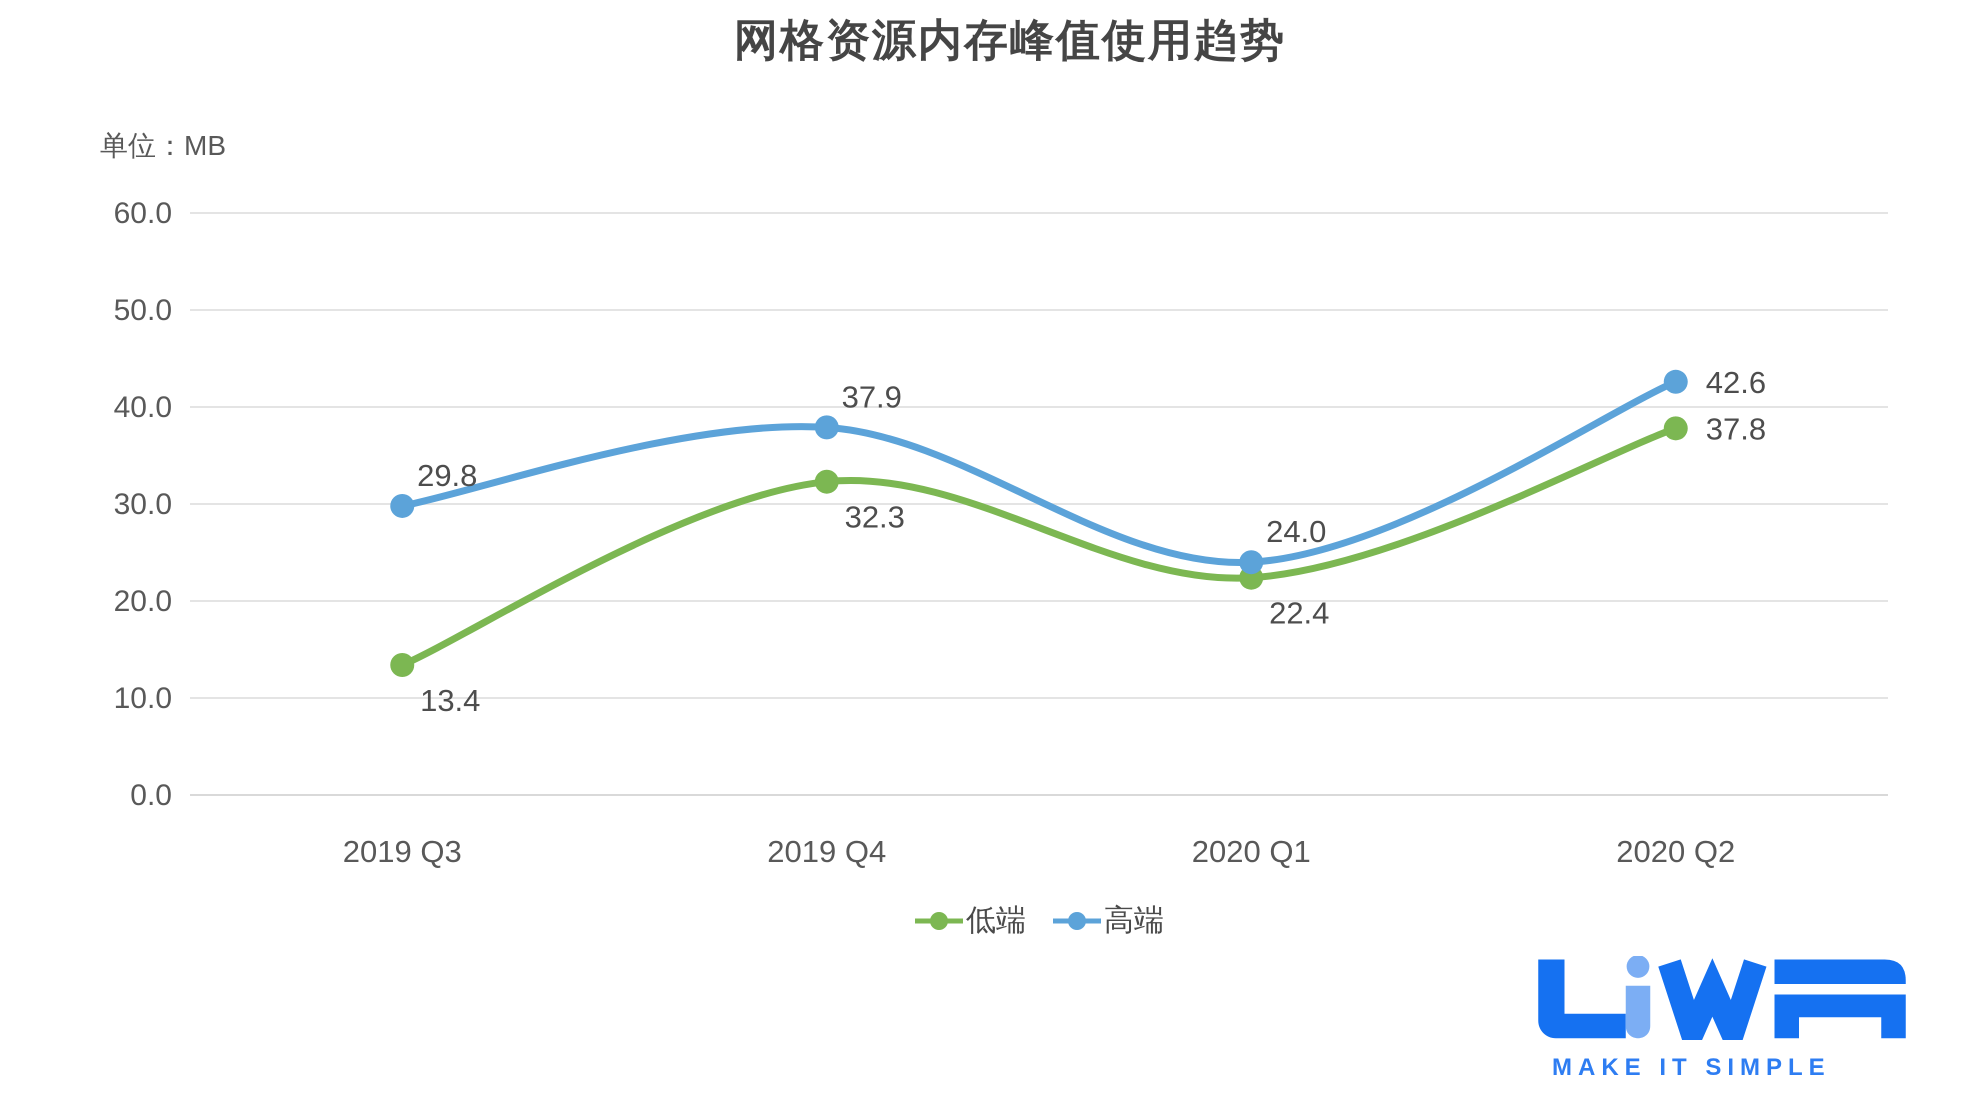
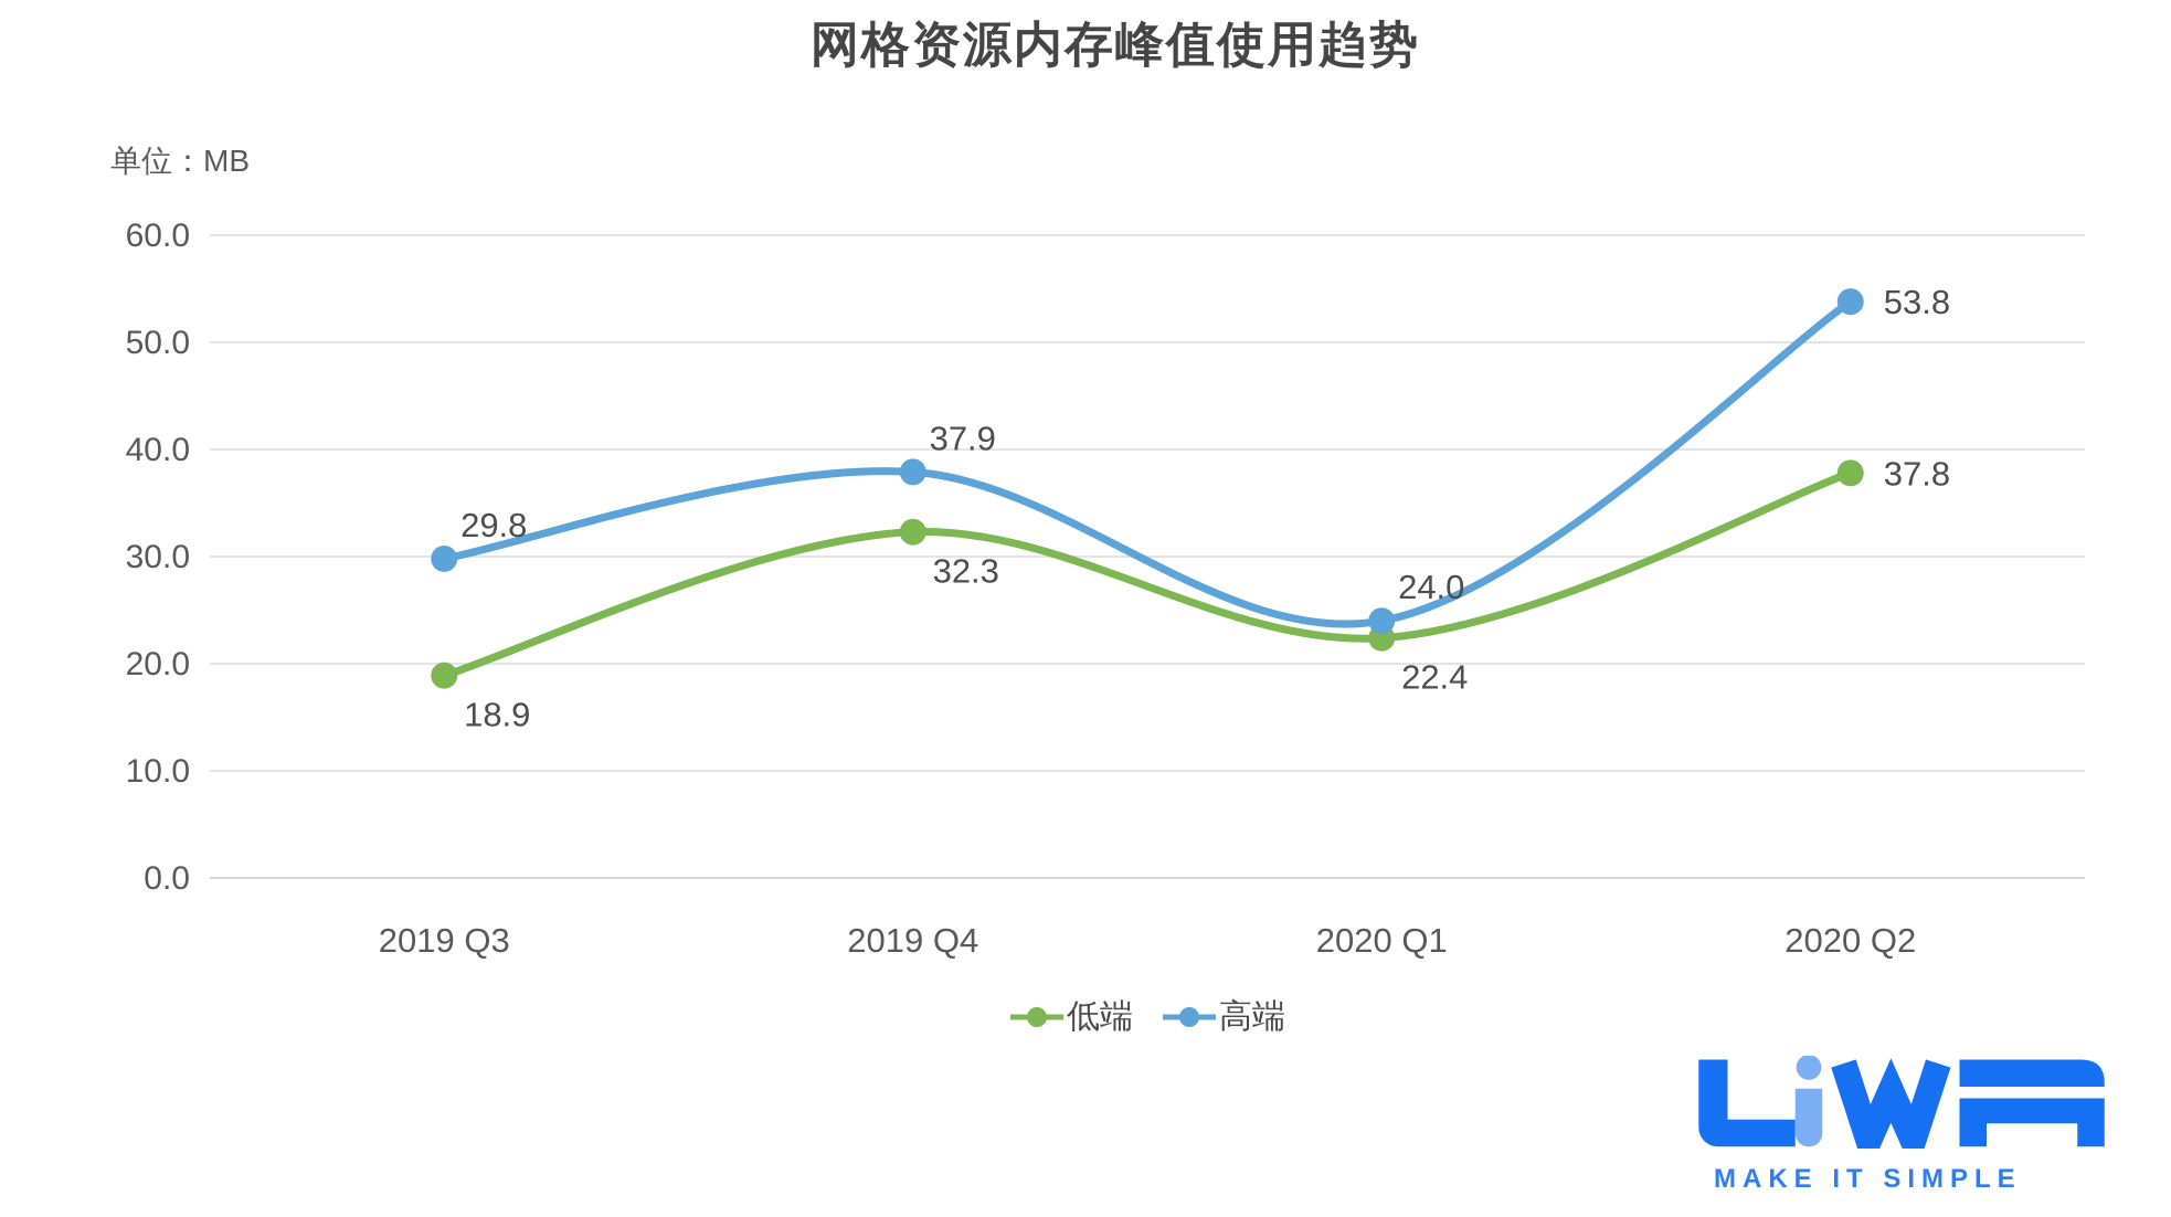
低端/2019 Q3: 13.4 -> 18.9
高端/2020 Q2: 42.6 -> 53.8
